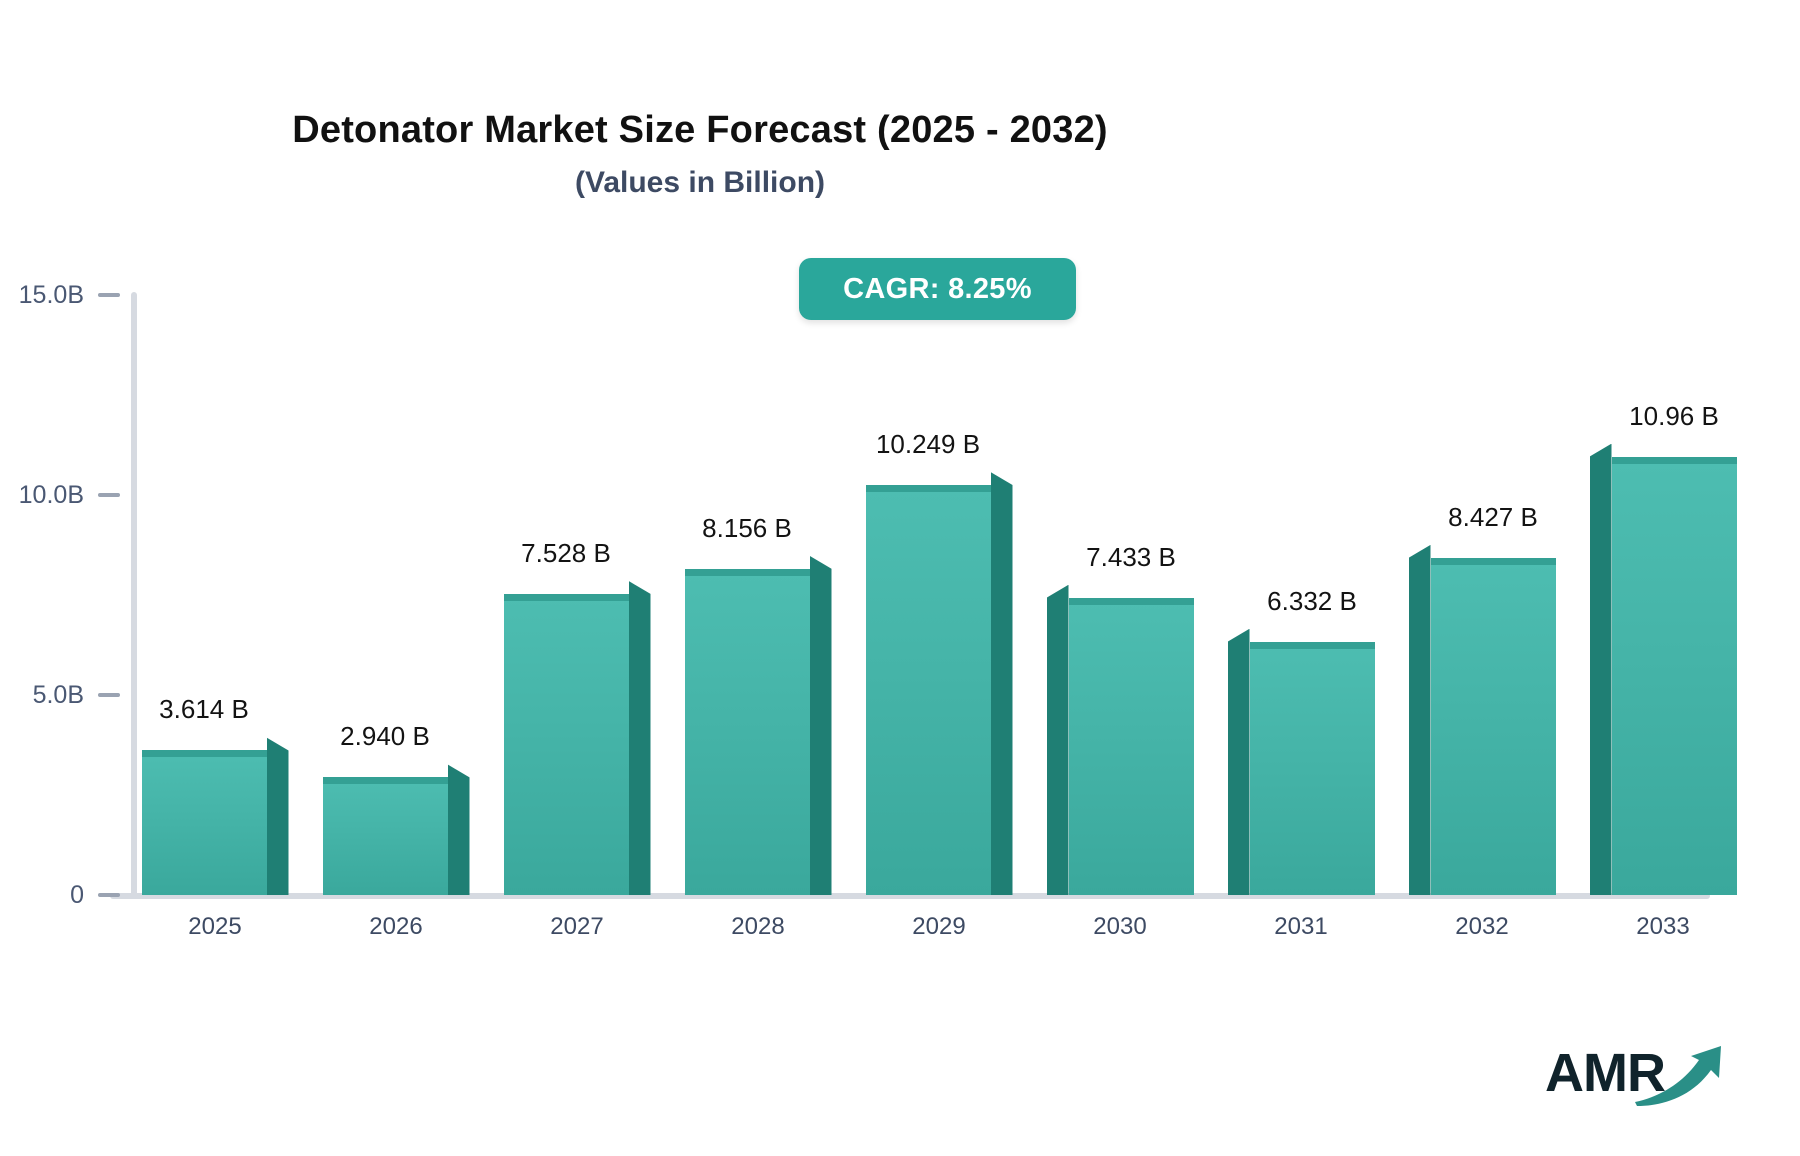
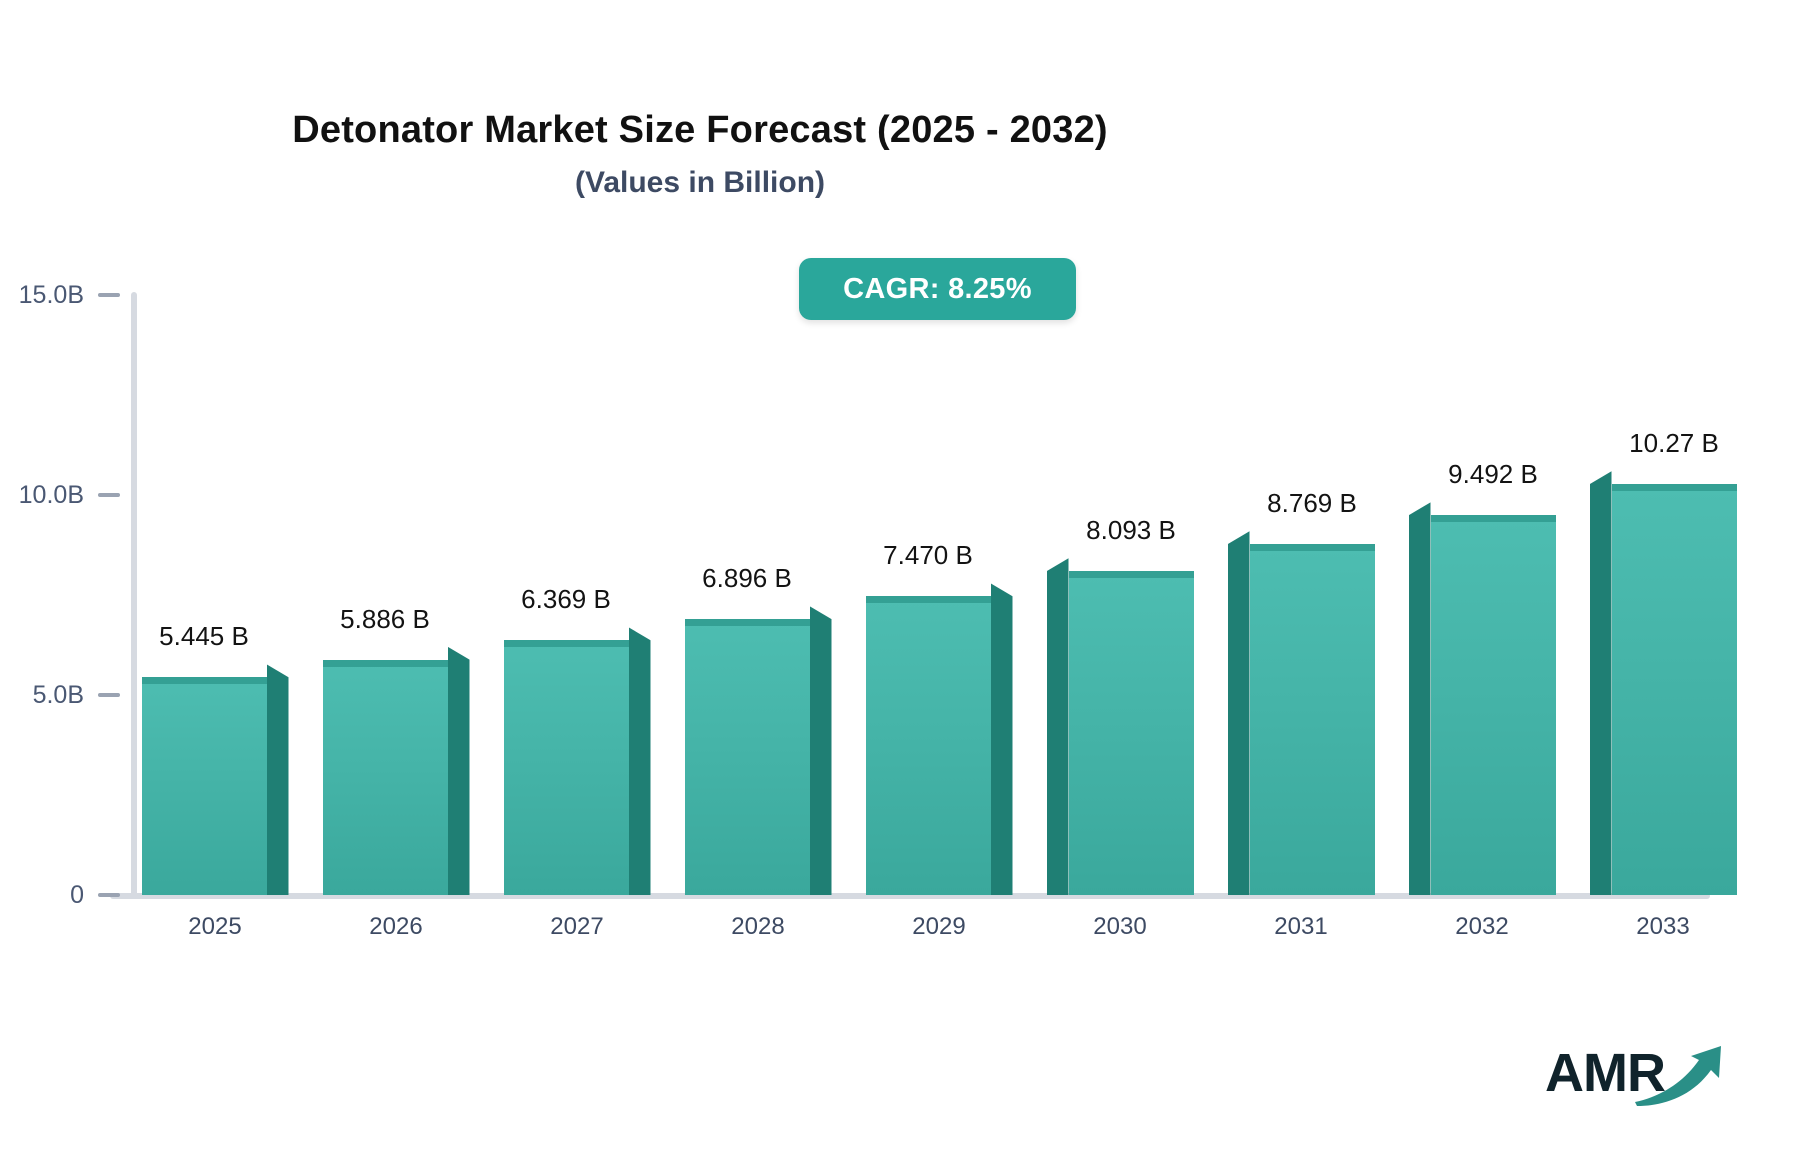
2025: 3.614 -> 5.445
2026: 2.940 -> 5.886
2027: 7.528 -> 6.369
2028: 8.156 -> 6.896
2029: 10.249 -> 7.470
2030: 7.433 -> 8.093
2031: 6.332 -> 8.769
2032: 8.427 -> 9.492
2033: 10.96 -> 10.27
